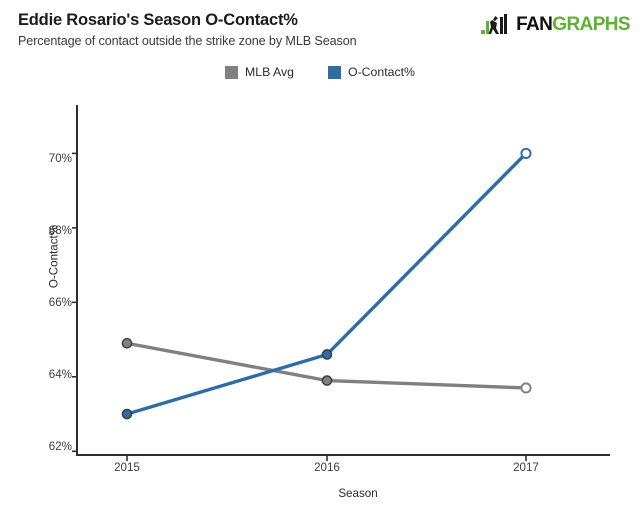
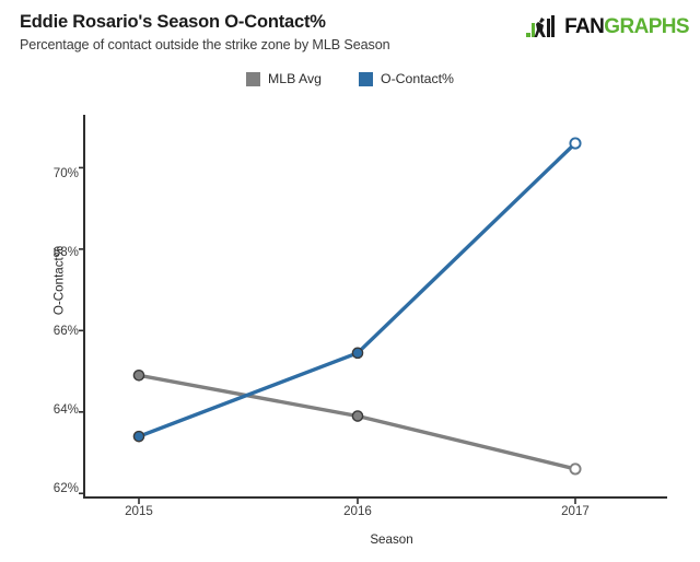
O-Contact%/2015: 63.0% -> 63.4%
O-Contact%/2016: 64.6% -> 65.5%
MLB Avg/2017: 63.7% -> 62.6%
O-Contact%/2017: 70.0% -> 70.6%
